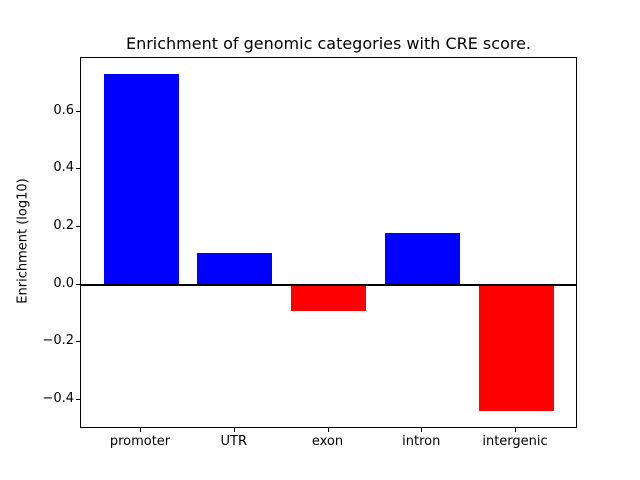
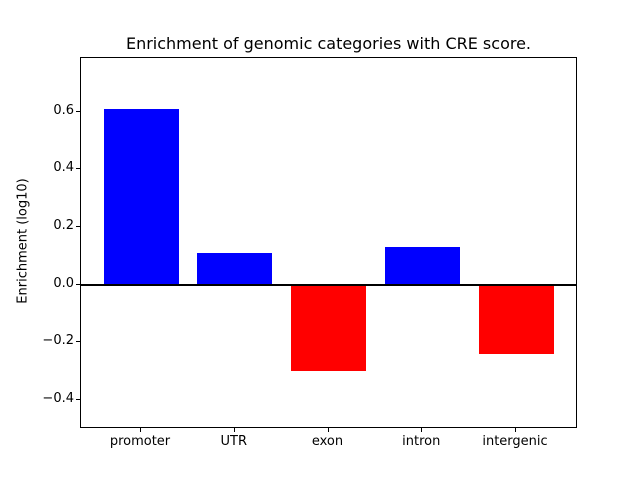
promoter: 0.73 -> 0.61
exon: -0.09 -> -0.30
intron: 0.18 -> 0.13
intergenic: -0.44 -> -0.24
